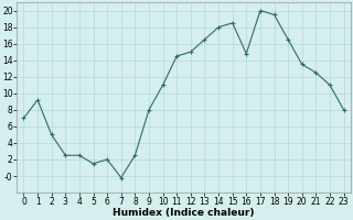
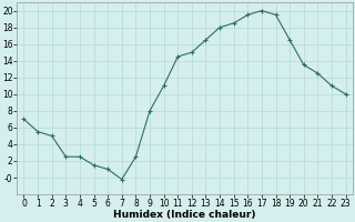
1: 9.2 -> 5.5
6: 2.0 -> 1.0
16: 14.8 -> 19.5
23: 8.0 -> 10.0
